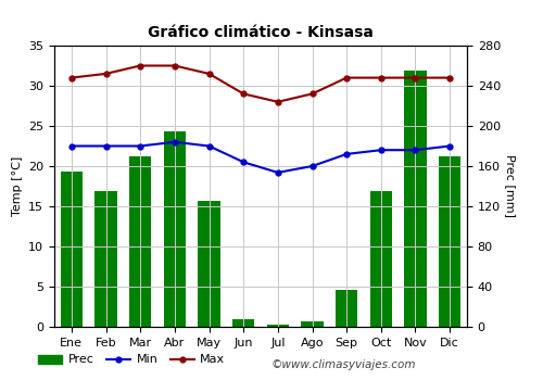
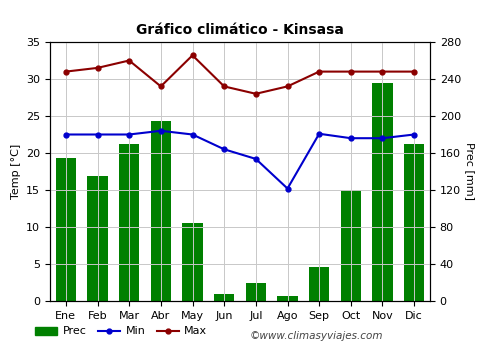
Max/Abr: 32.5 -> 29.0
Prec/May: 125 -> 84
Max/May: 31.5 -> 33.2
Prec/Jul: 2 -> 20
Min/Ago: 20.0 -> 15.2
Min/Sep: 21.5 -> 22.6
Prec/Oct: 135 -> 120
Prec/Nov: 255 -> 236
